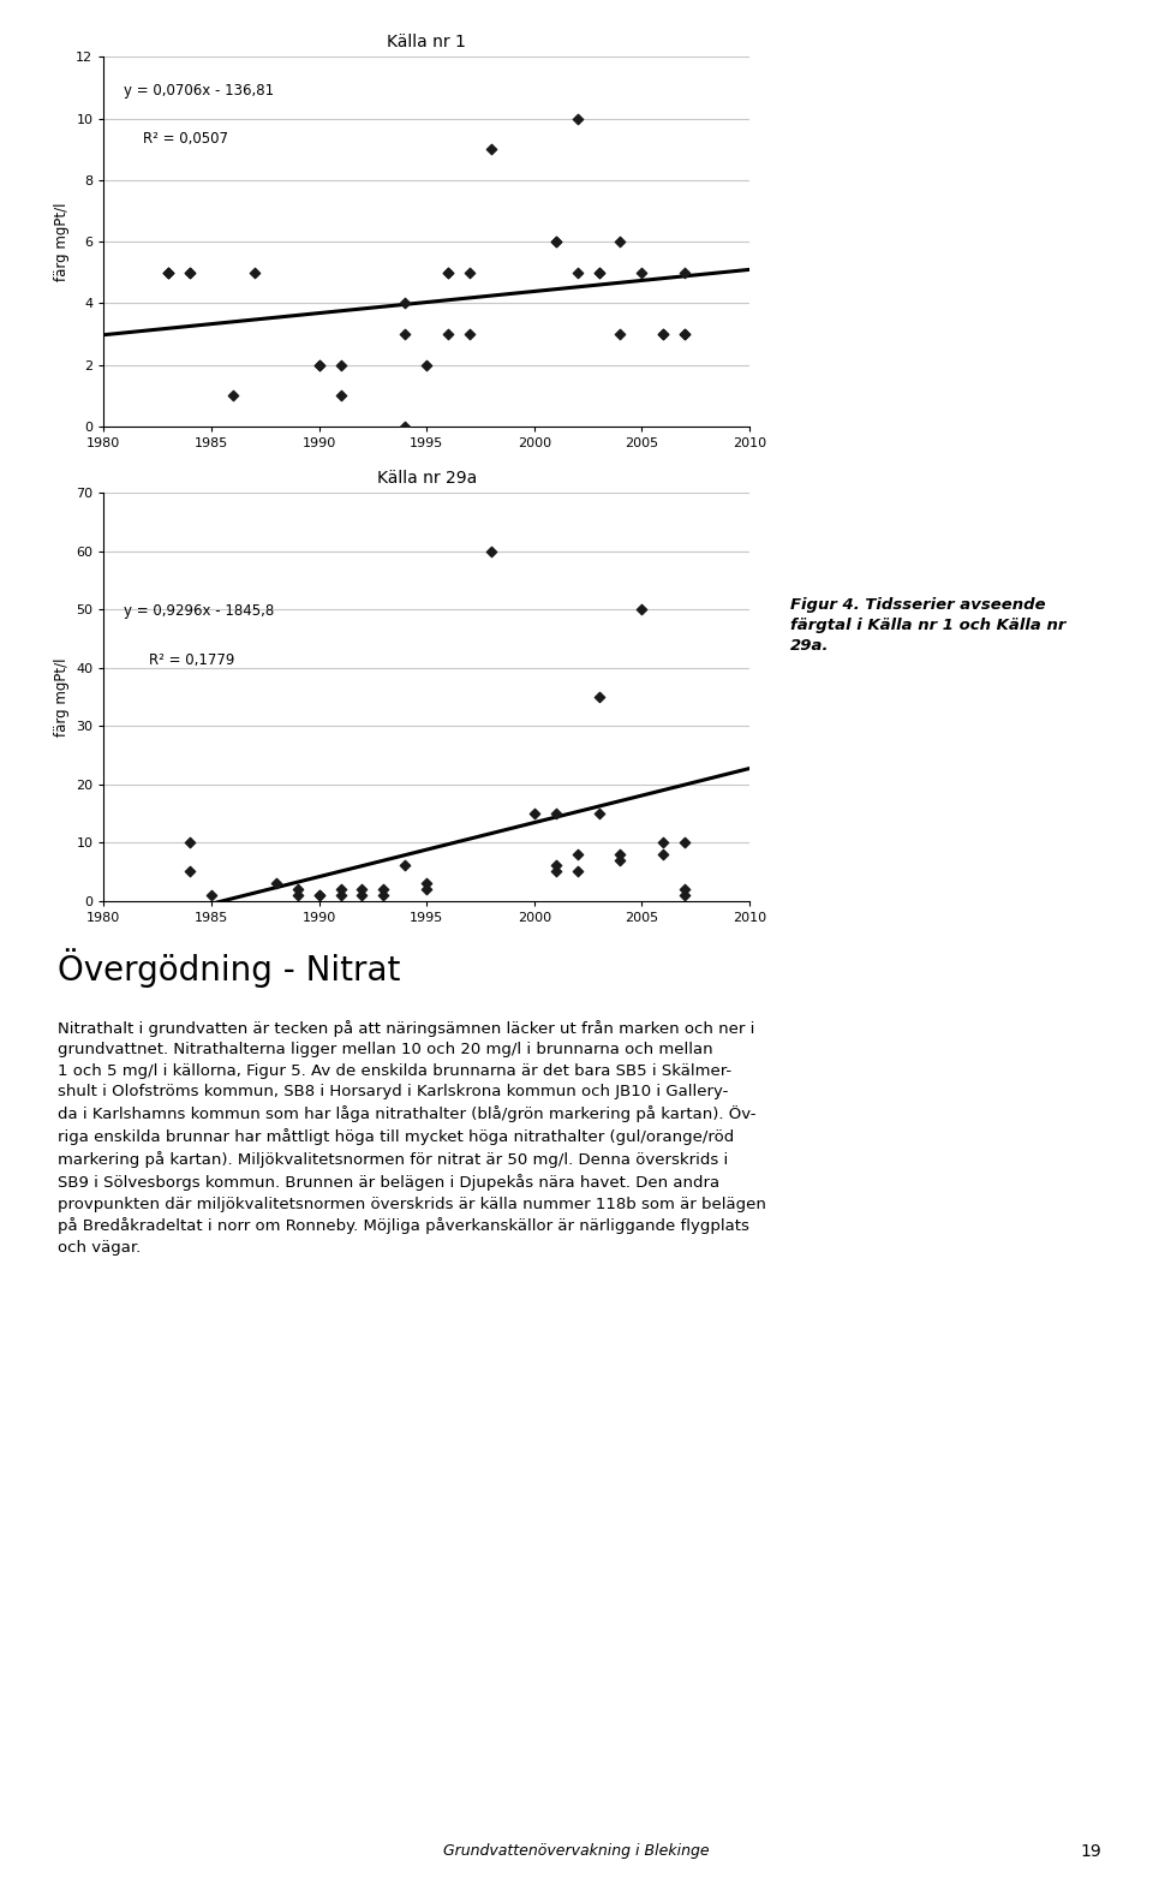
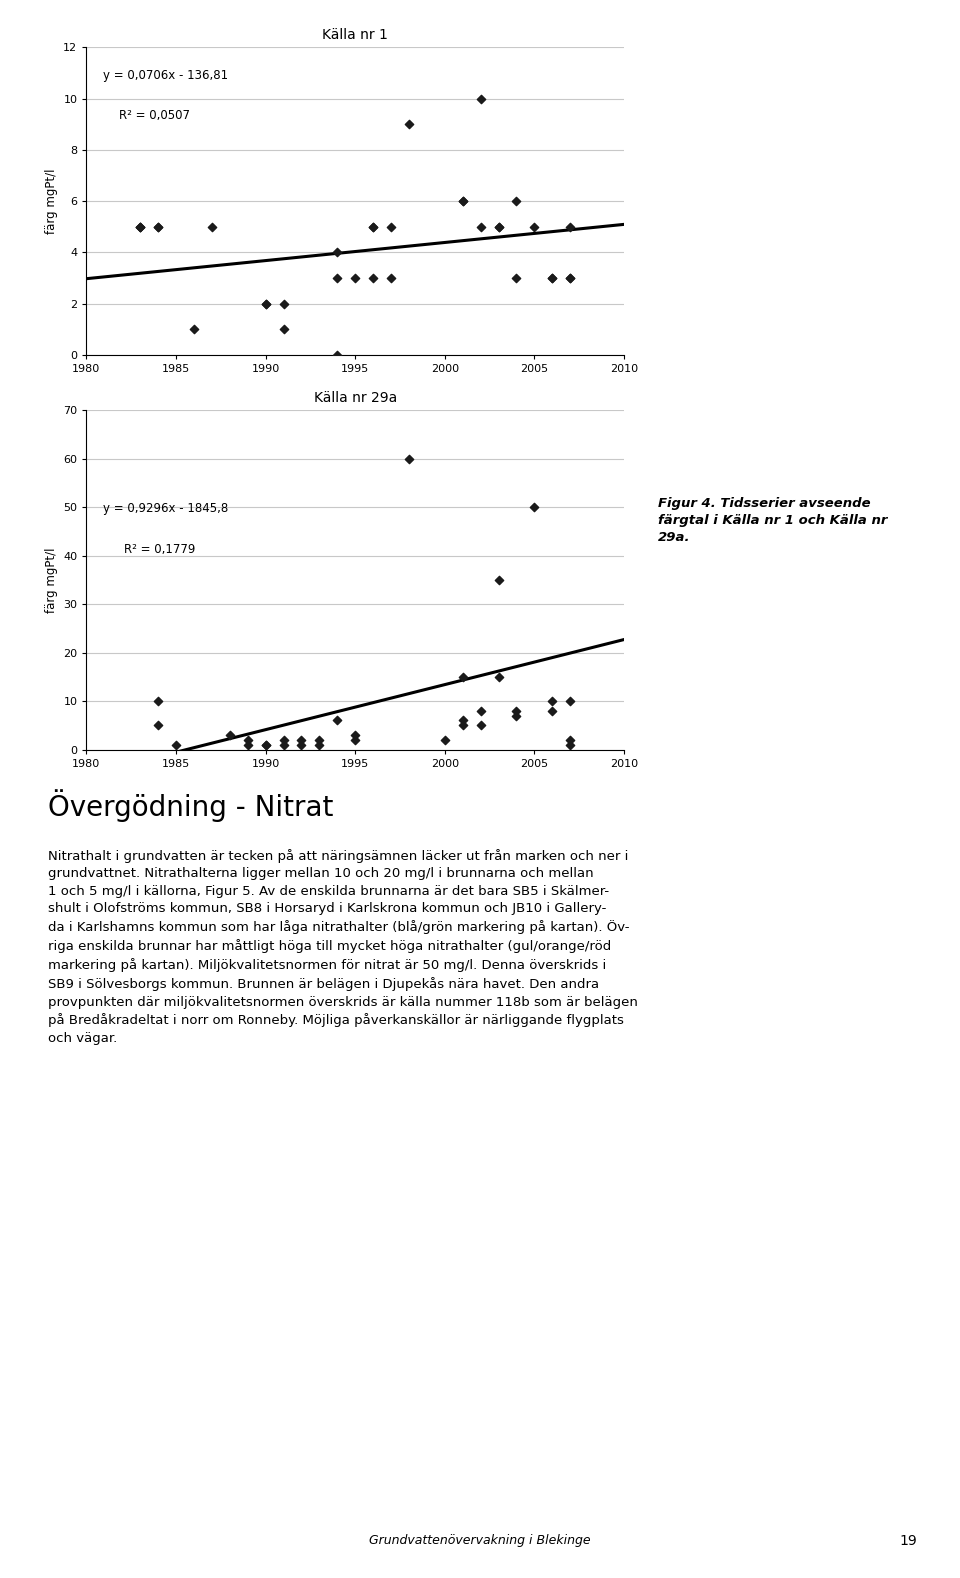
Källa nr 1/1995: 2 -> 3
Källa nr 29a/2000: 15 -> 2
